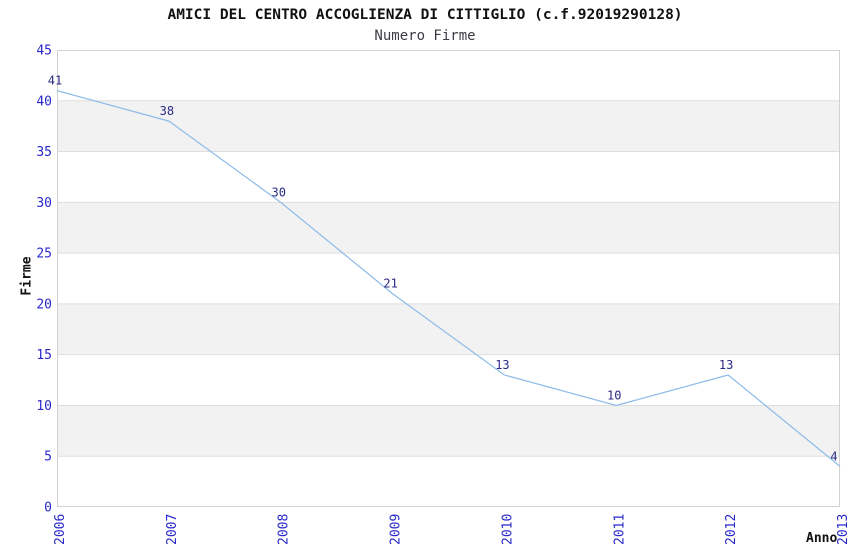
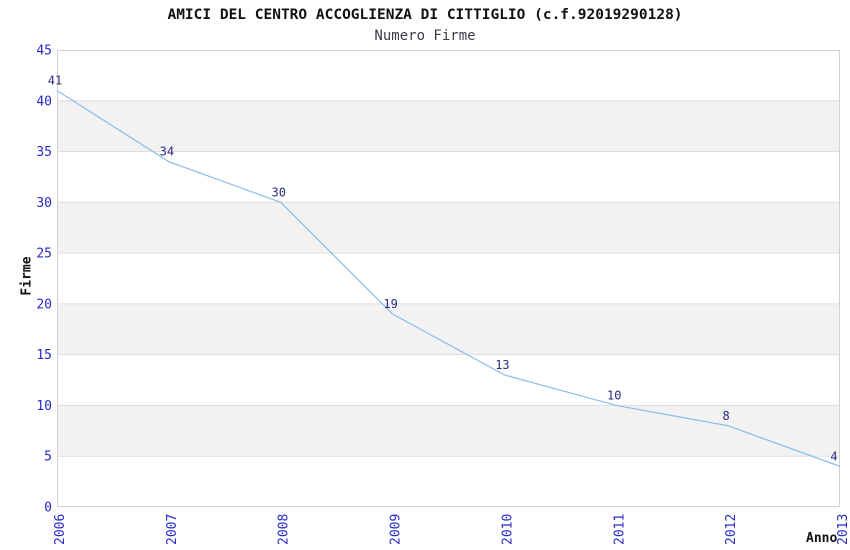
2007: 38 -> 34
2009: 21 -> 19
2012: 13 -> 8
